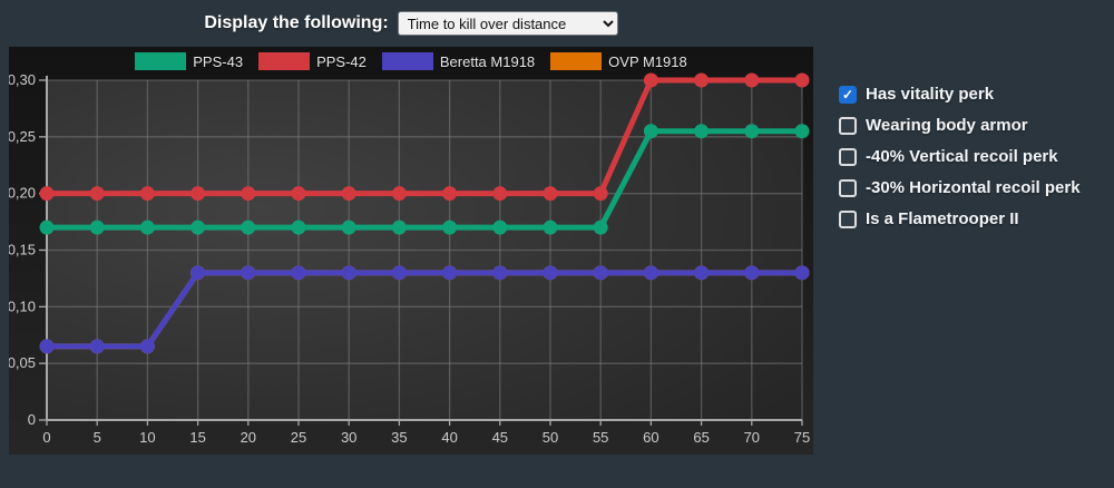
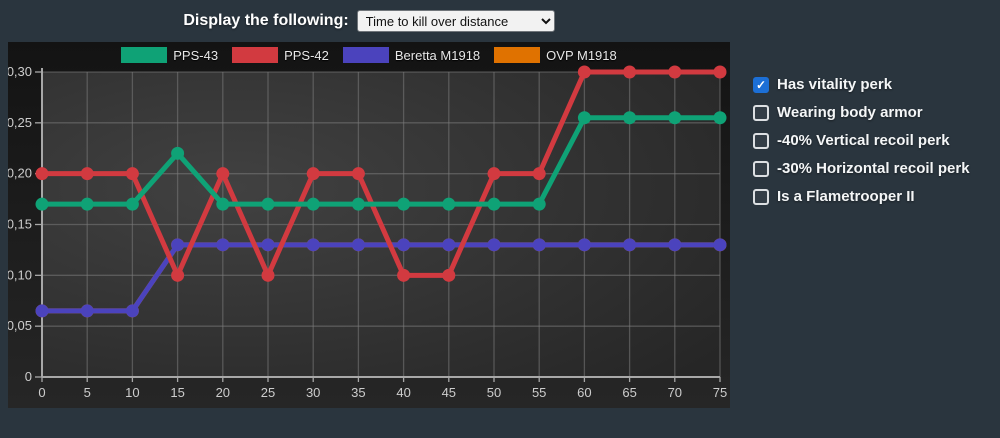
PPS-43/15: 0,17 -> 0,22
PPS-42/15: 0,2 -> 0,1
PPS-42/25: 0,2 -> 0,1
PPS-42/40: 0,2 -> 0,1
PPS-42/45: 0,2 -> 0,1
